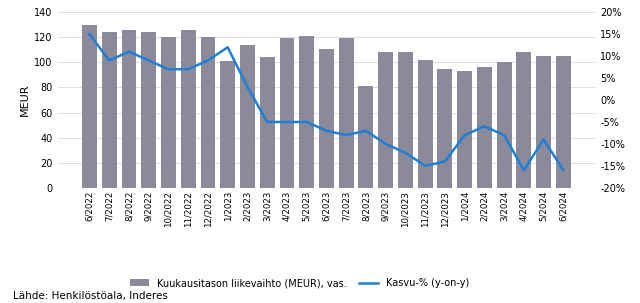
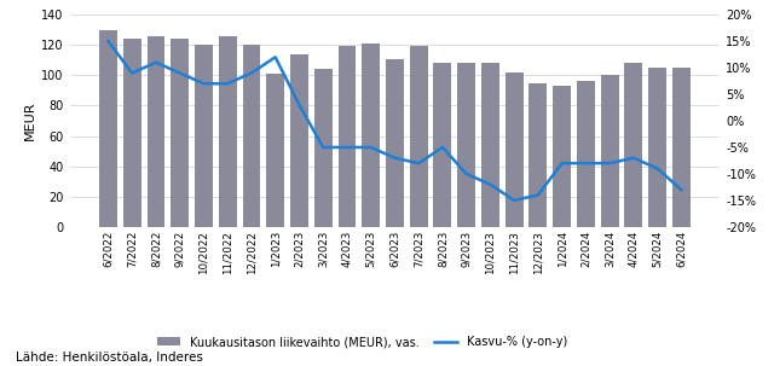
Kuukausitason liikevaihto (MEUR), vas./8/2023: 81 -> 108
Kasvu-% (y-on-y)/8/2023: -7% -> -5%
Kasvu-% (y-on-y)/2/2024: -6% -> -8%
Kasvu-% (y-on-y)/4/2024: -16% -> -7%
Kasvu-% (y-on-y)/6/2024: -16% -> -13%
